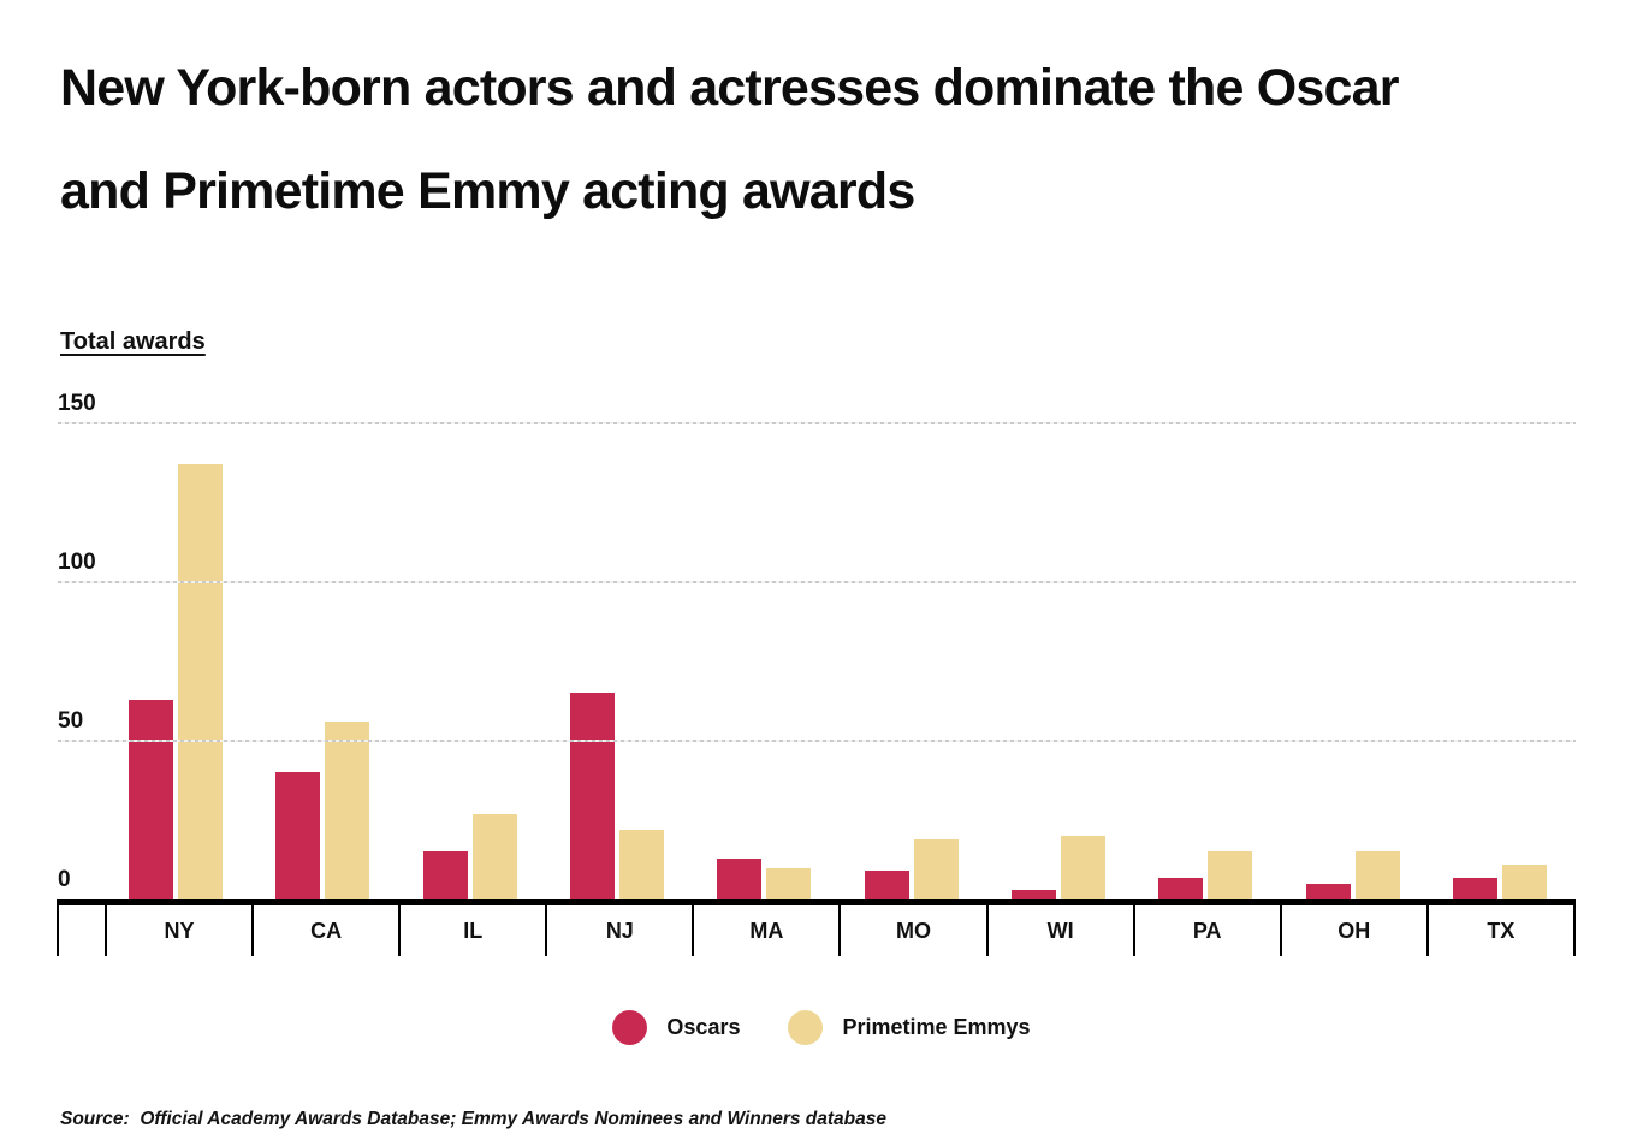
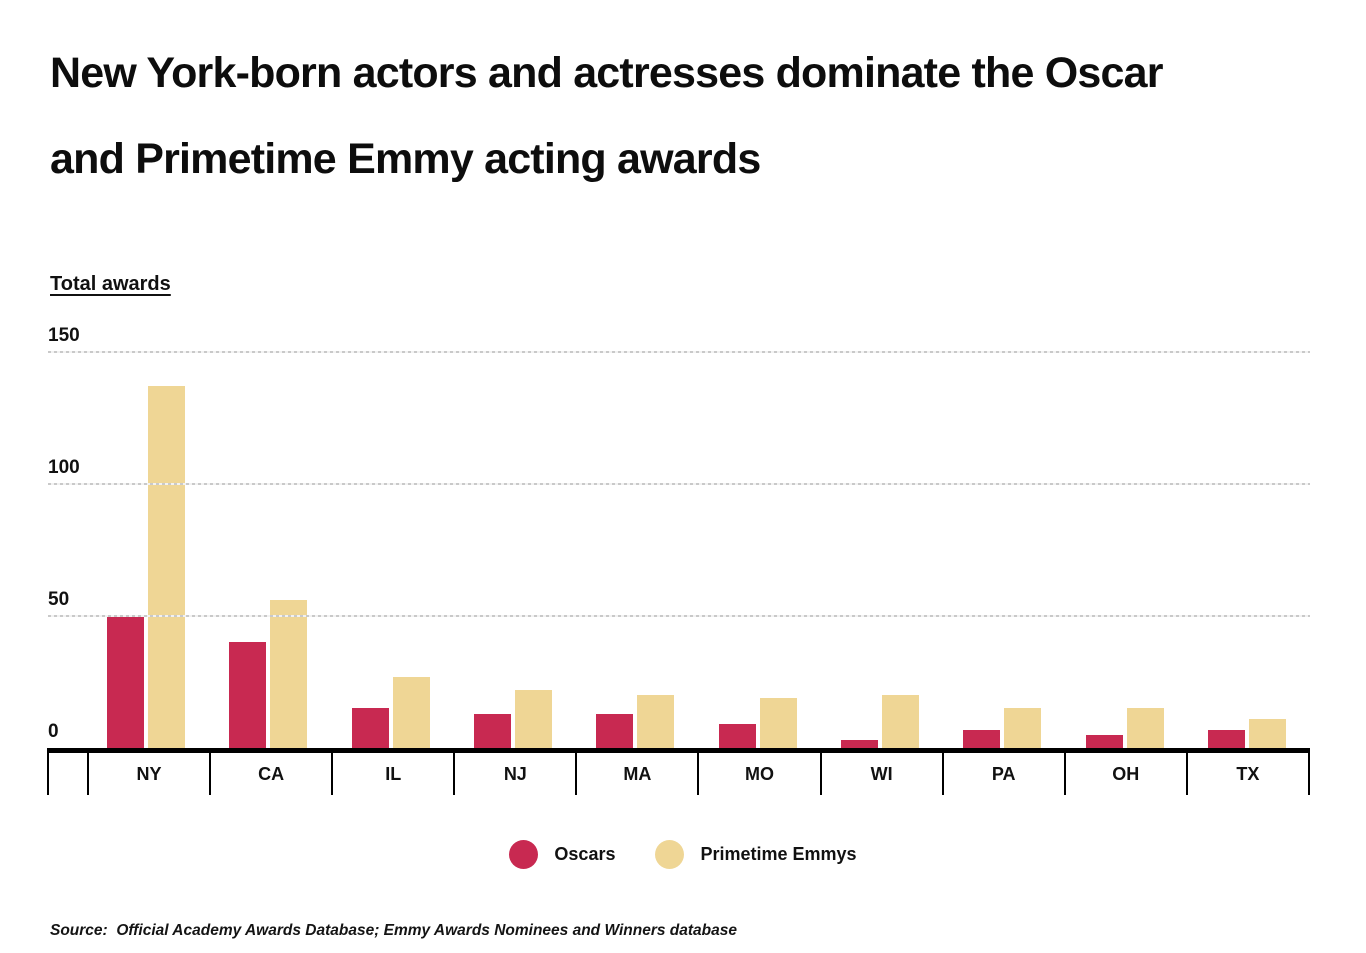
Oscars/NY: 63 -> 50
Oscars/NJ: 65 -> 13
Primetime Emmys/MA: 10 -> 20
